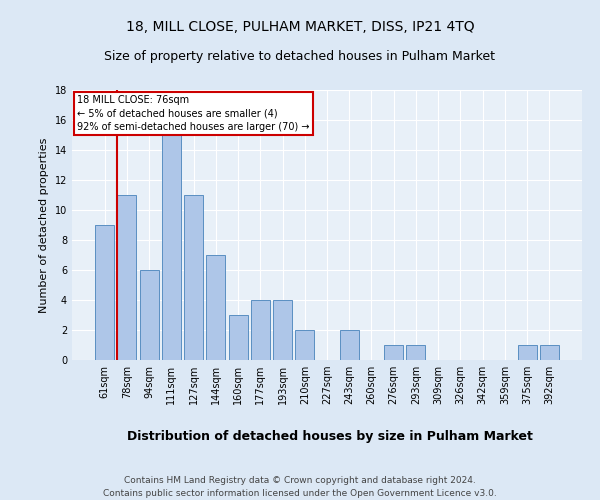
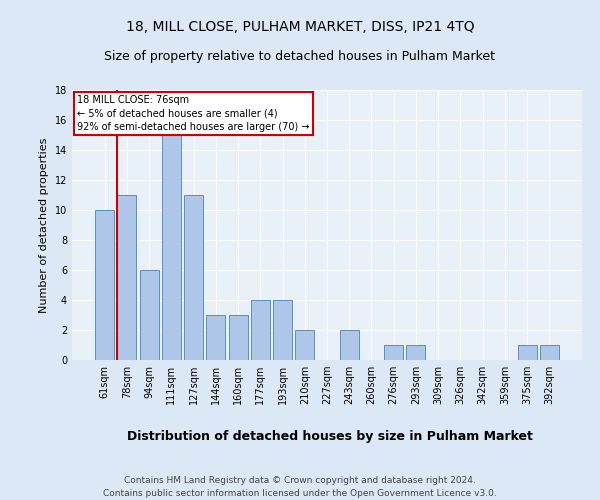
61sqm: 9 -> 10
144sqm: 7 -> 3
